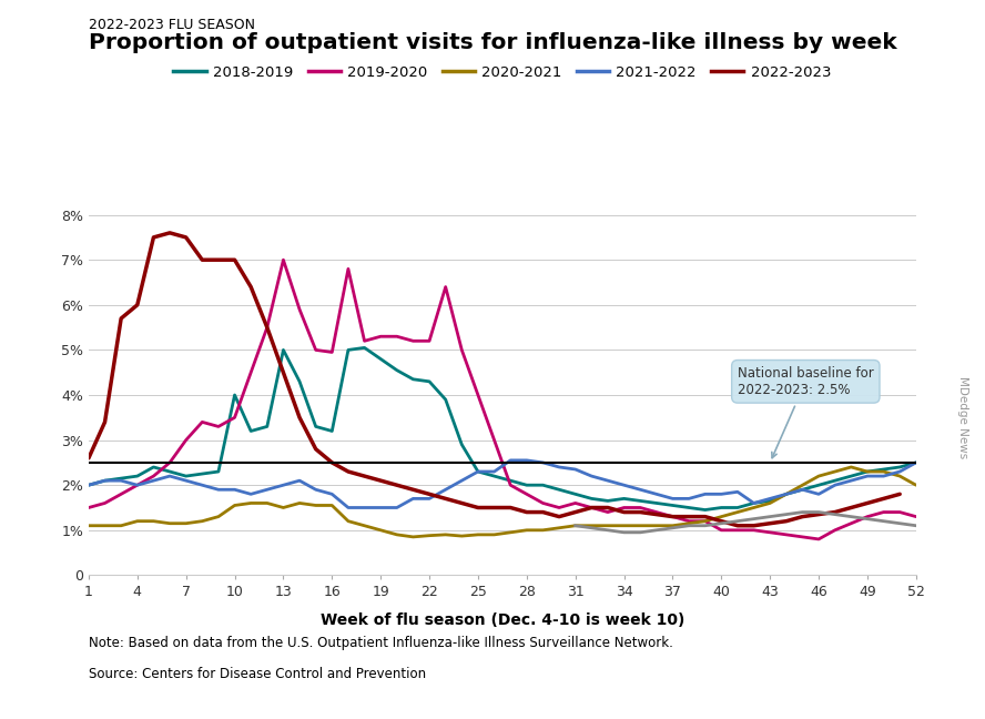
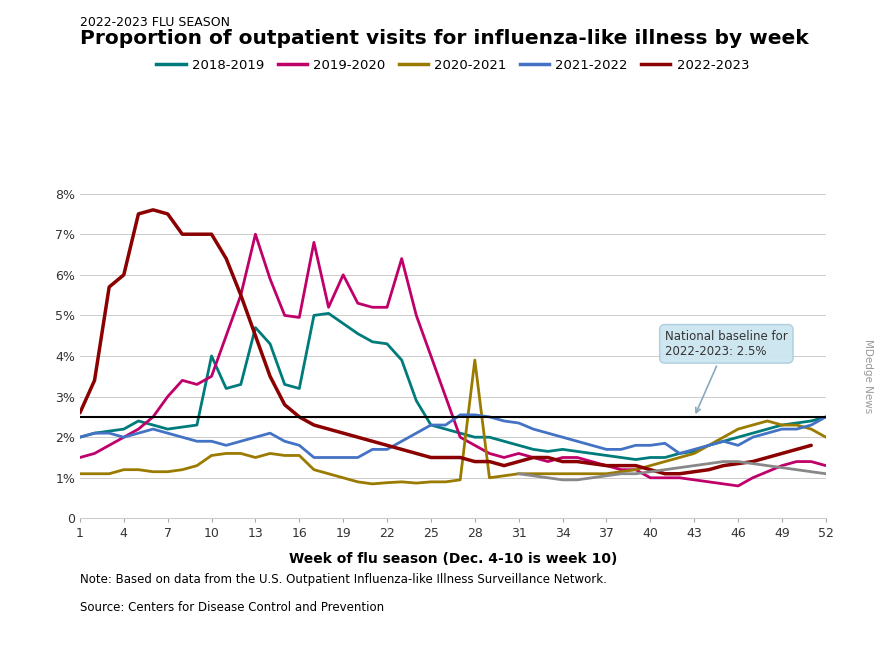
2018-2019/13: 5.00% -> 4.70%
2019-2020/19: 5.30% -> 6.00%
2020-2021/28: 1.00% -> 3.90%
